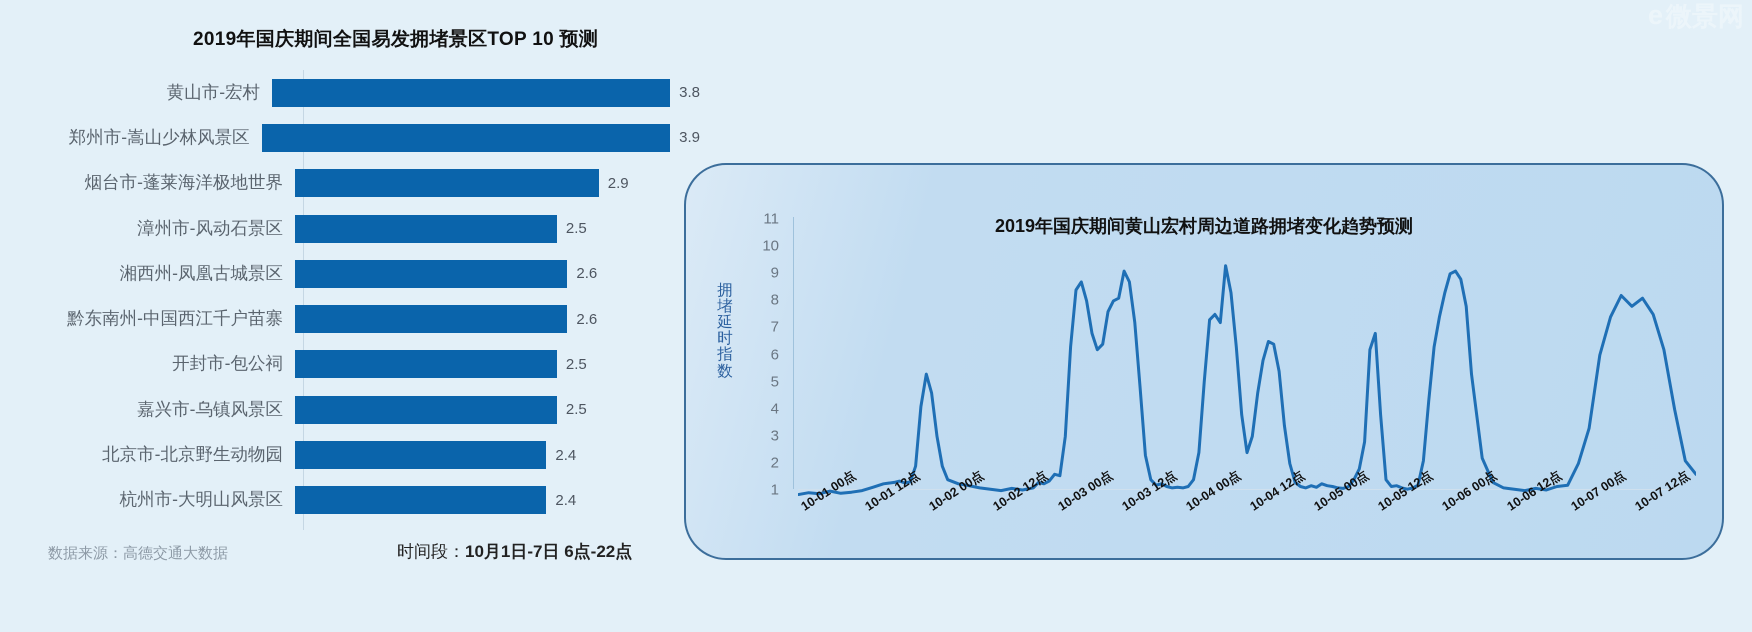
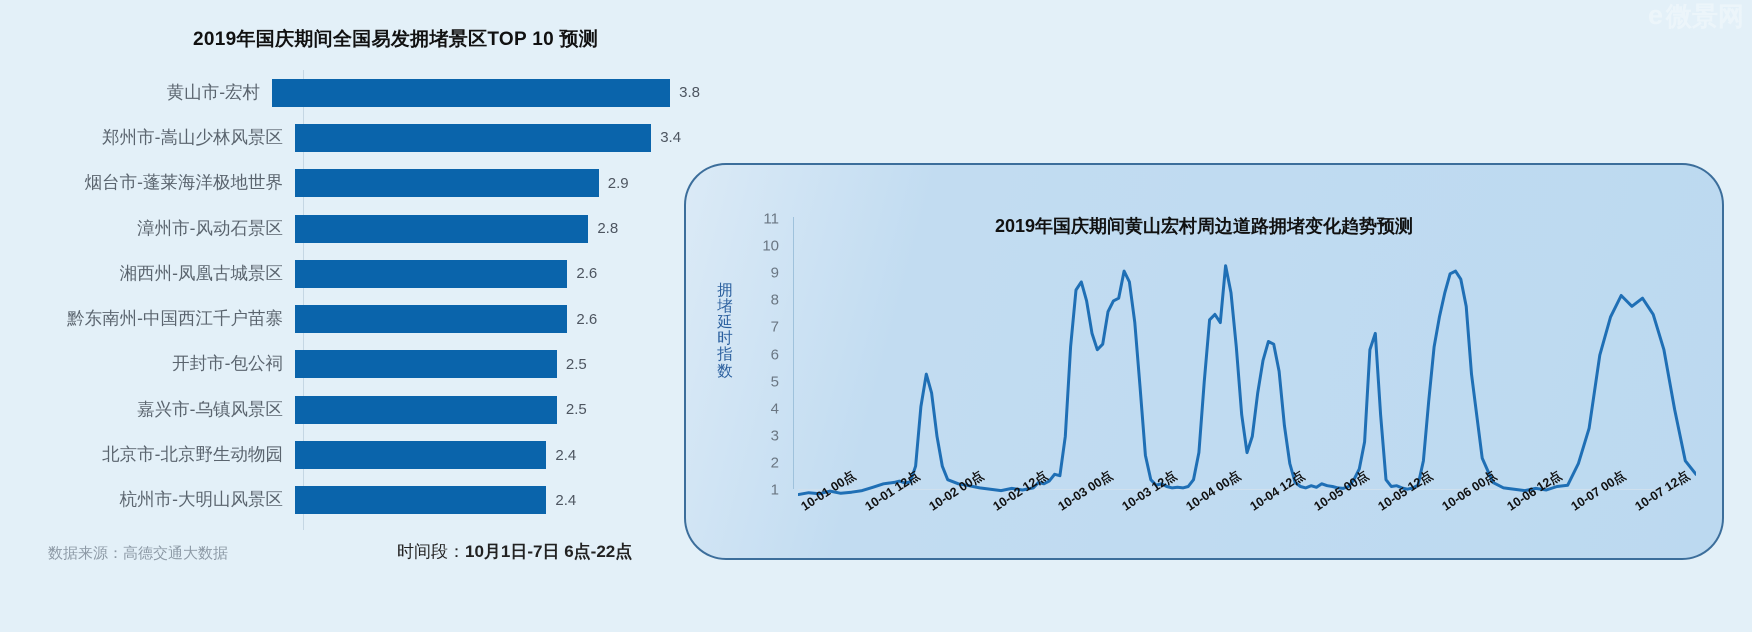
2019年国庆期间全国易发拥堵景区TOP 10 预测/郑州市-嵩山少林风景区: 3.9 -> 3.4
2019年国庆期间全国易发拥堵景区TOP 10 预测/漳州市-风动石景区: 2.5 -> 2.8
